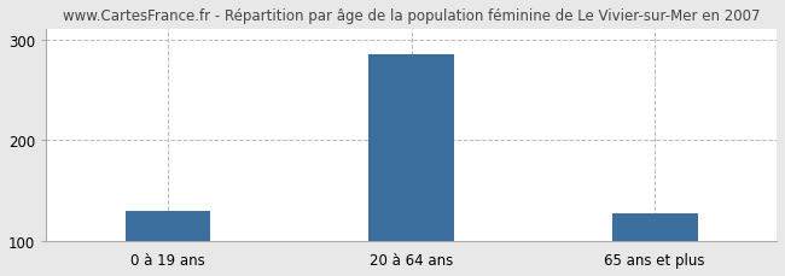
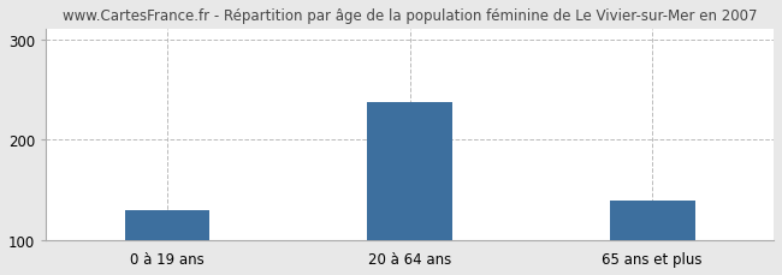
20 à 64 ans: 285 -> 238
65 ans et plus: 127 -> 140
